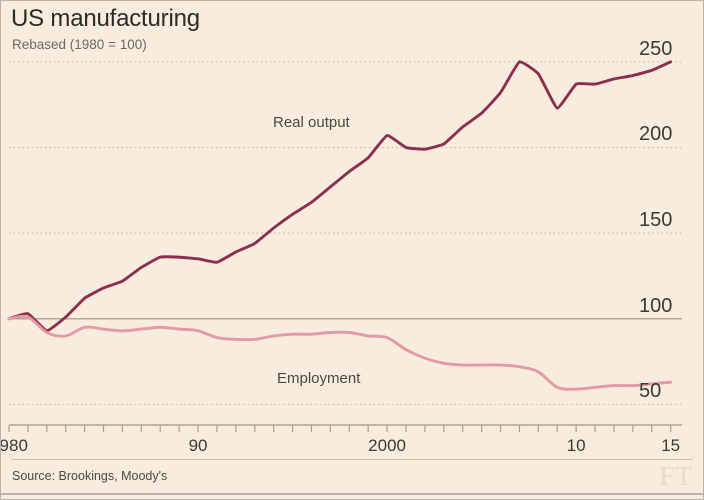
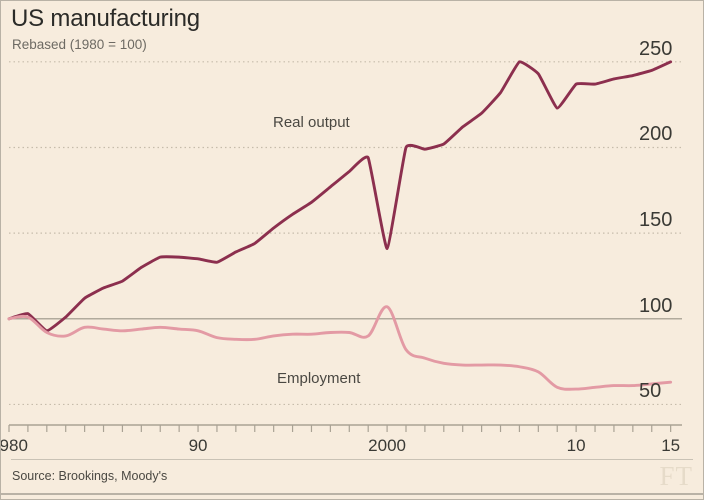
Real output/2000: 207 -> 141
Employment/2000: 89 -> 107
